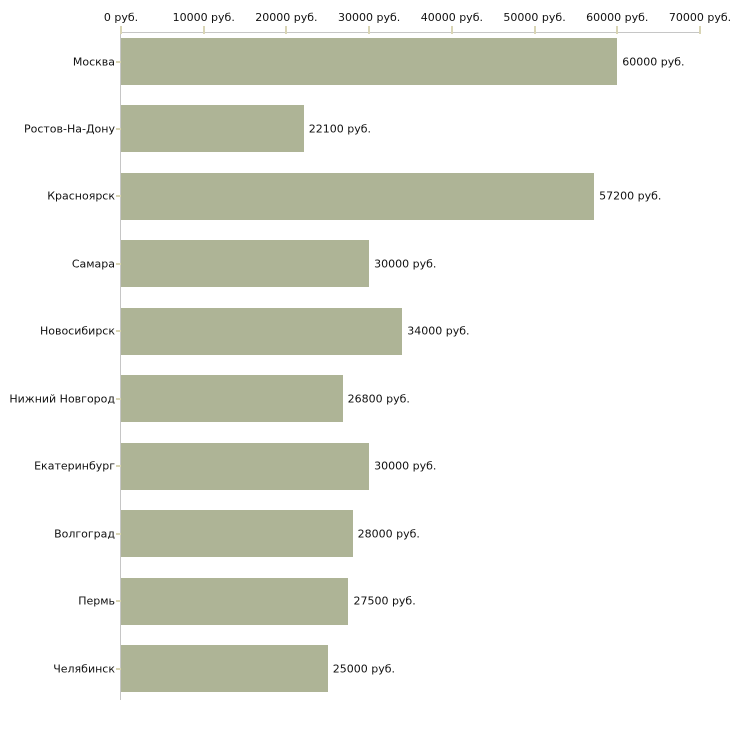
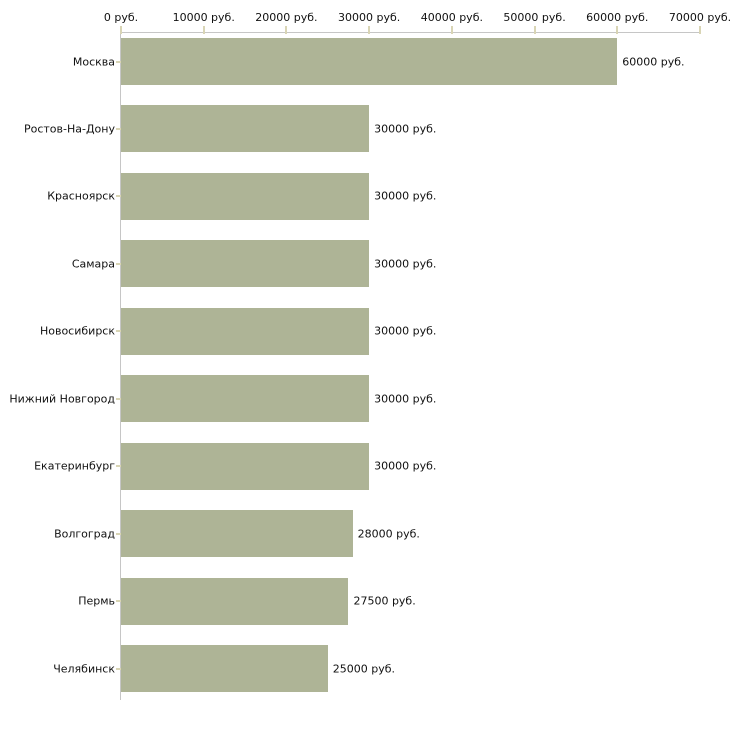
Ростов-На-Дону: 22100 -> 30000
Красноярск: 57200 -> 30000
Новосибирск: 34000 -> 30000
Нижний Новгород: 26800 -> 30000
